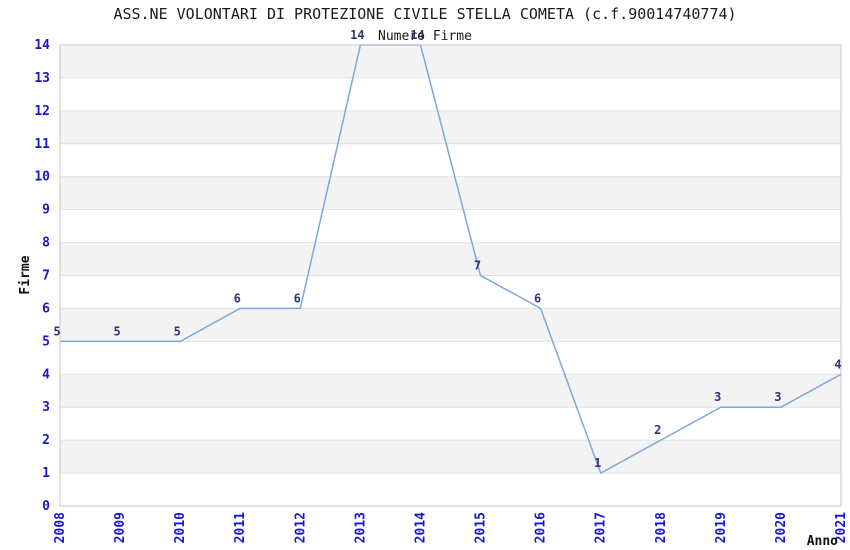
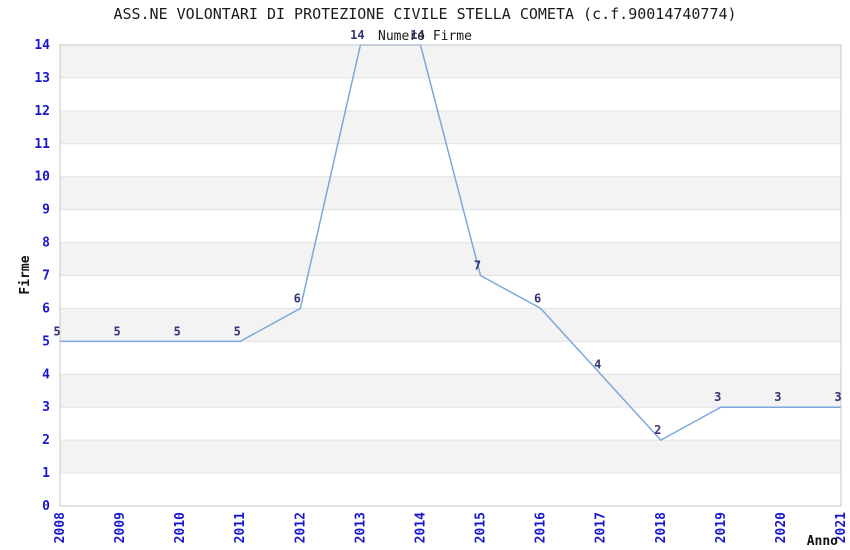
2011: 6 -> 5
2017: 1 -> 4
2021: 4 -> 3
